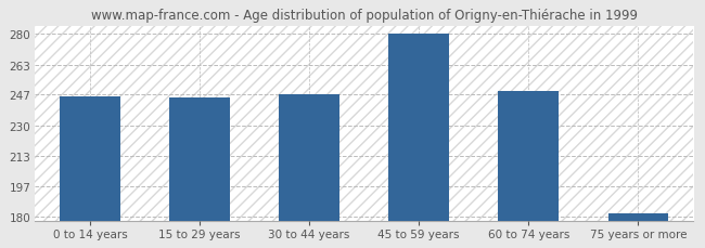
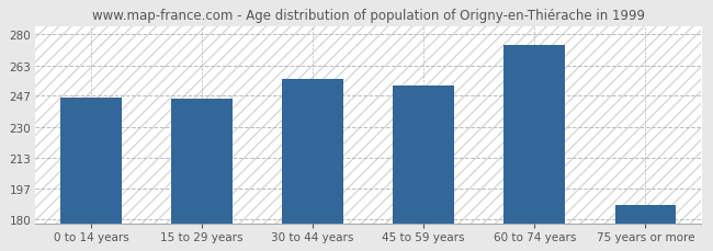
30 to 44 years: 247 -> 256
45 to 59 years: 280 -> 252
60 to 74 years: 249 -> 274
75 years or more: 182 -> 188
